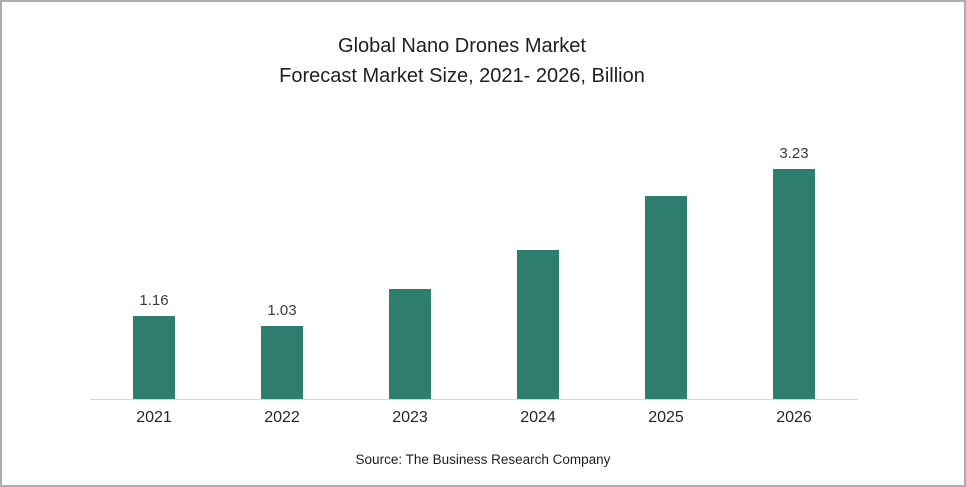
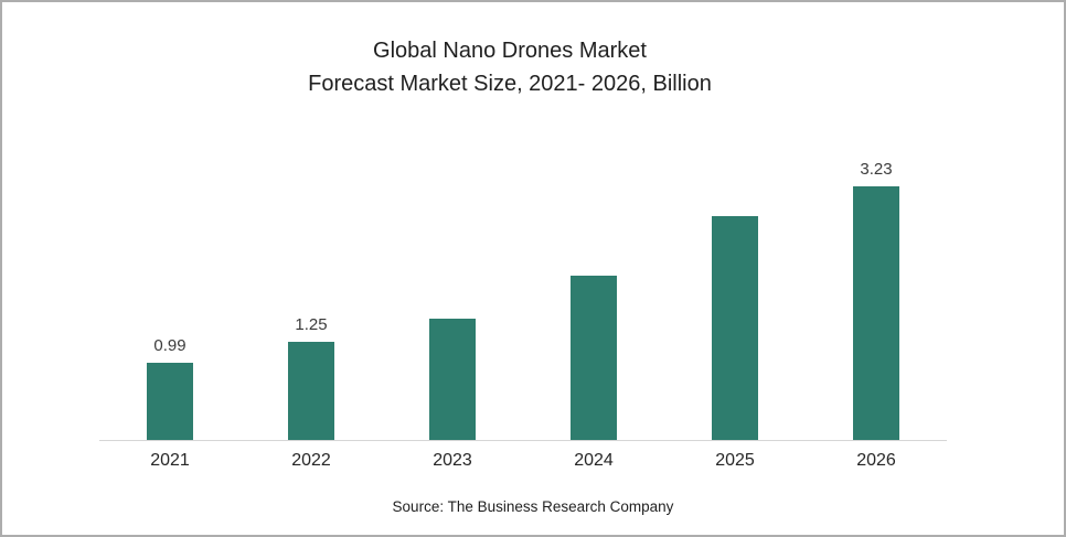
2021: 1.16 -> 0.99
2022: 1.03 -> 1.25
